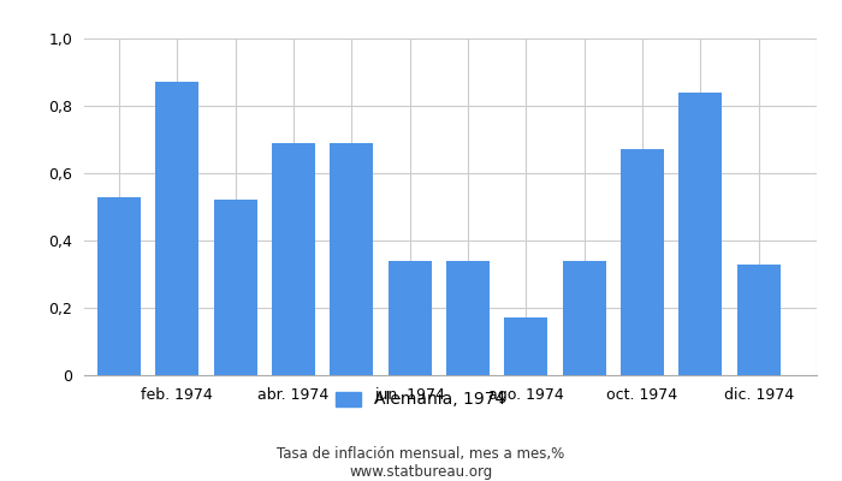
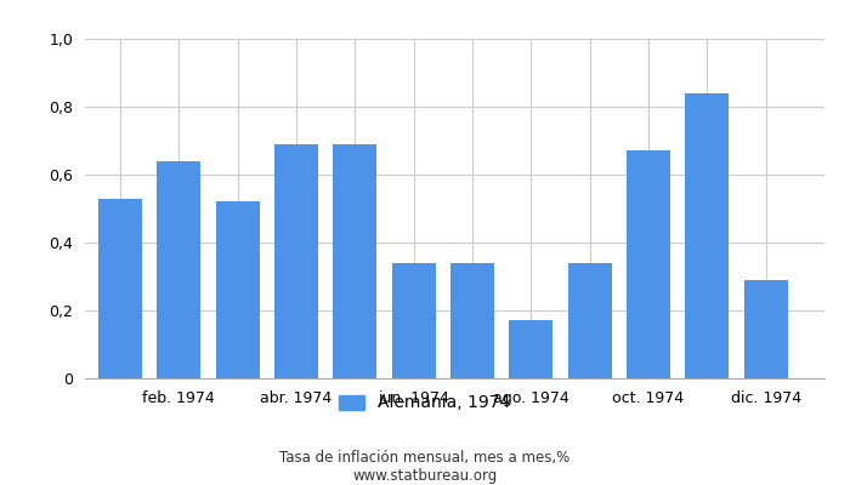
feb. 1974: 0,87 -> 0,64
dic. 1974: 0,33 -> 0,29
